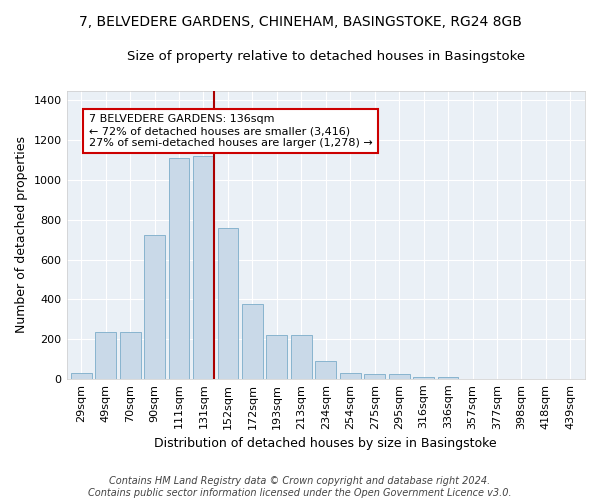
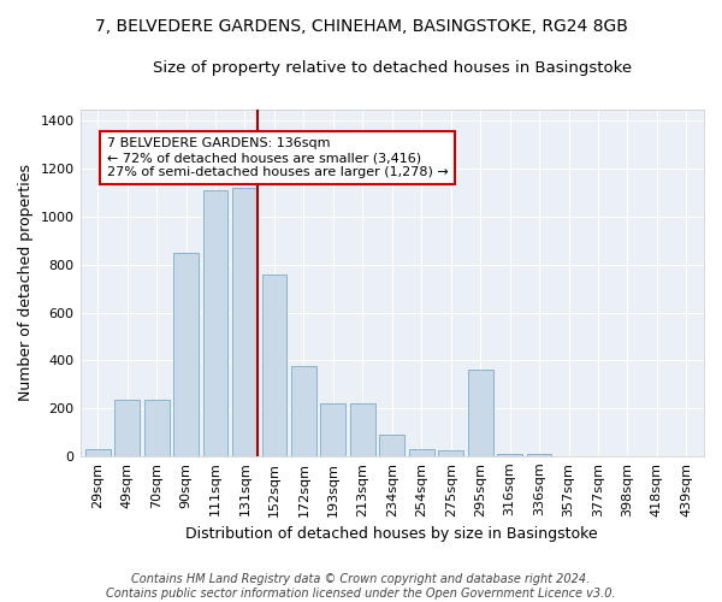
90sqm: 720 -> 850
295sqm: 20 -> 360
